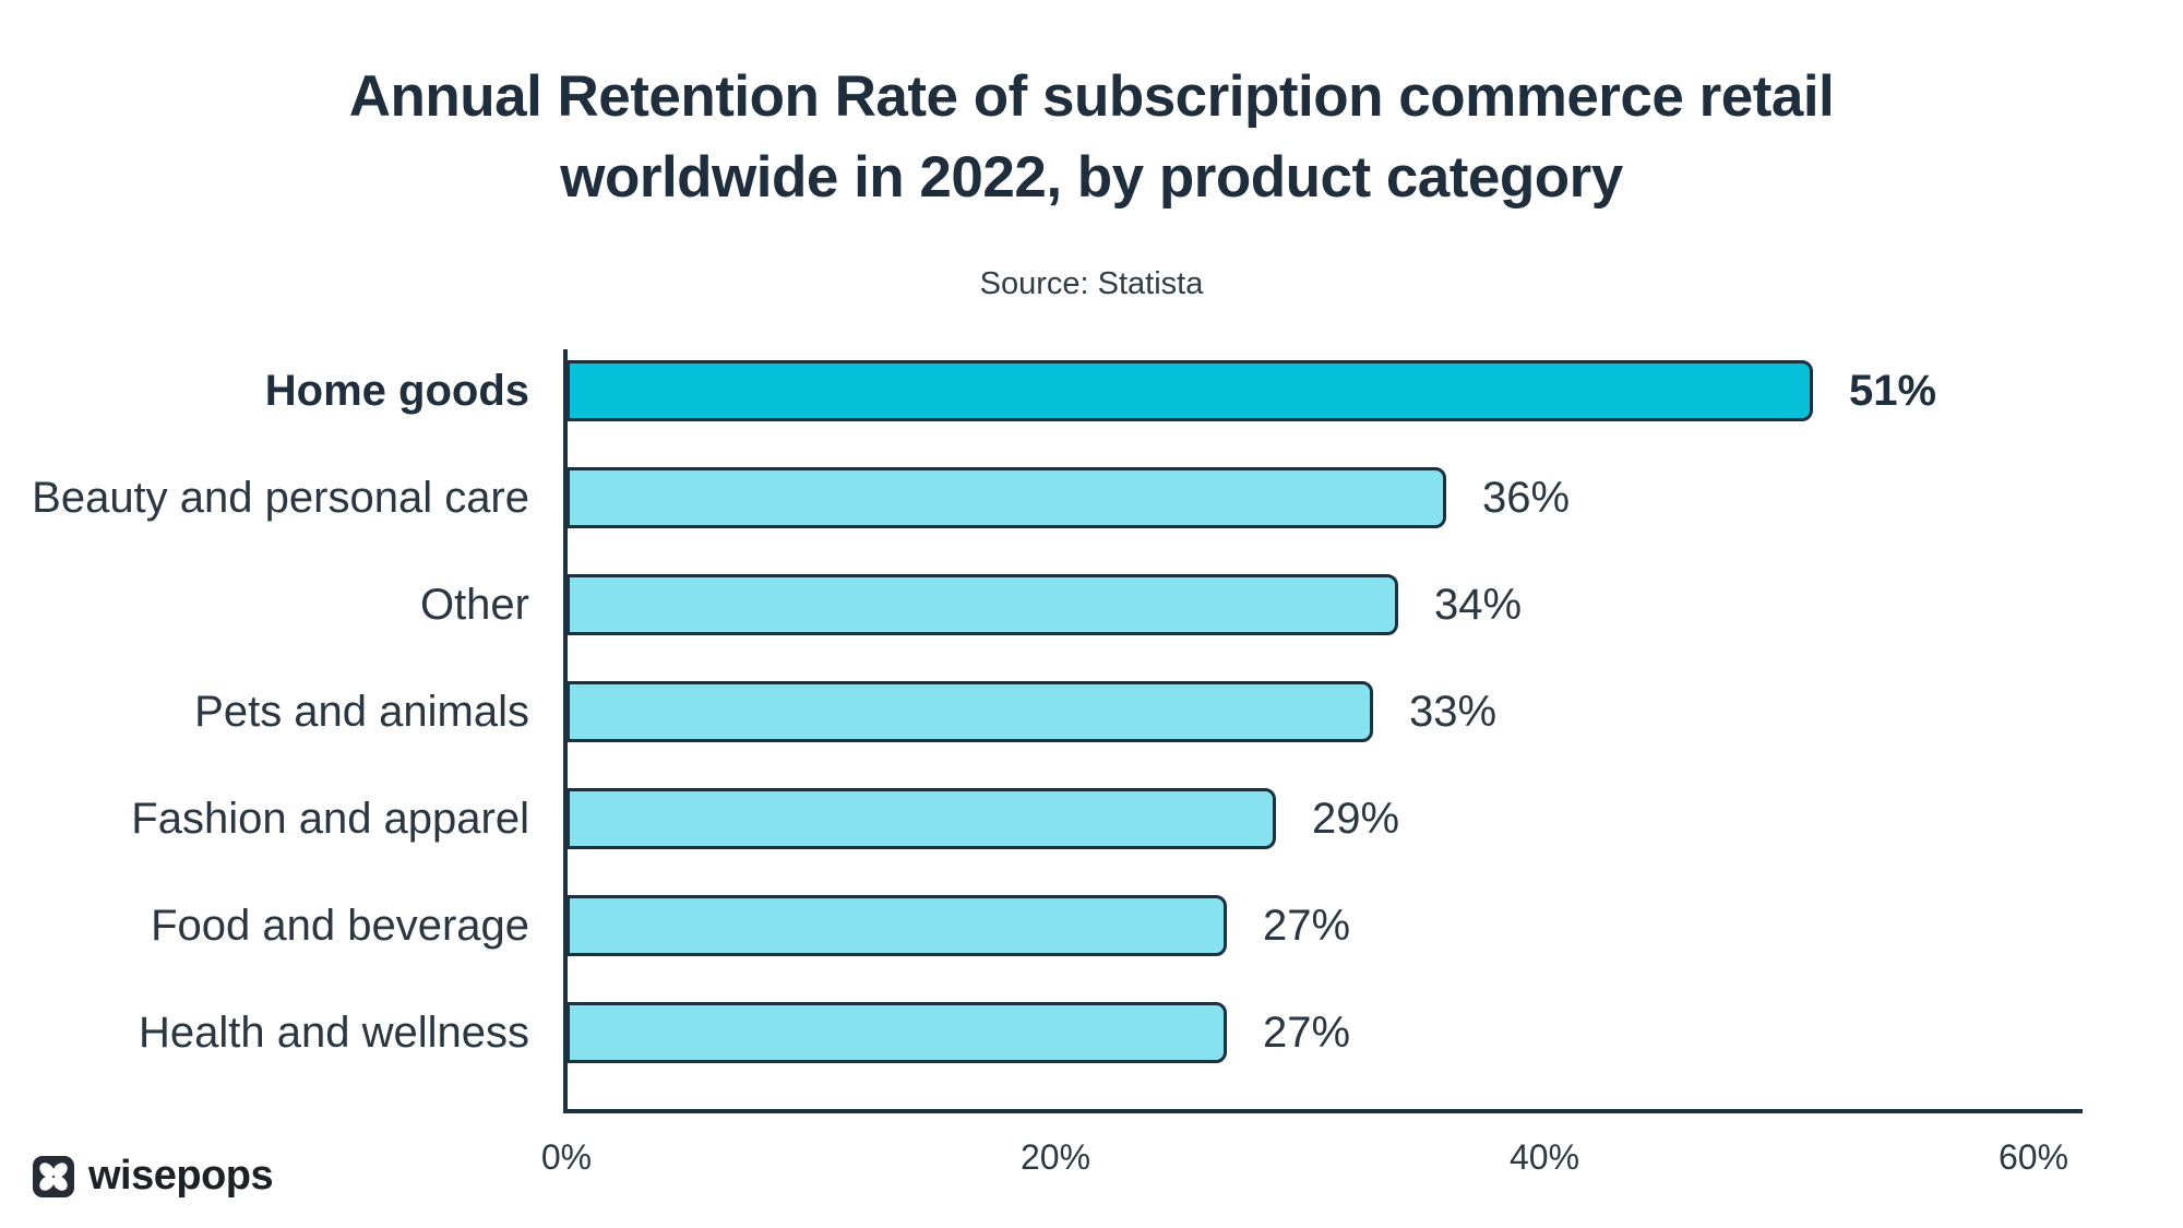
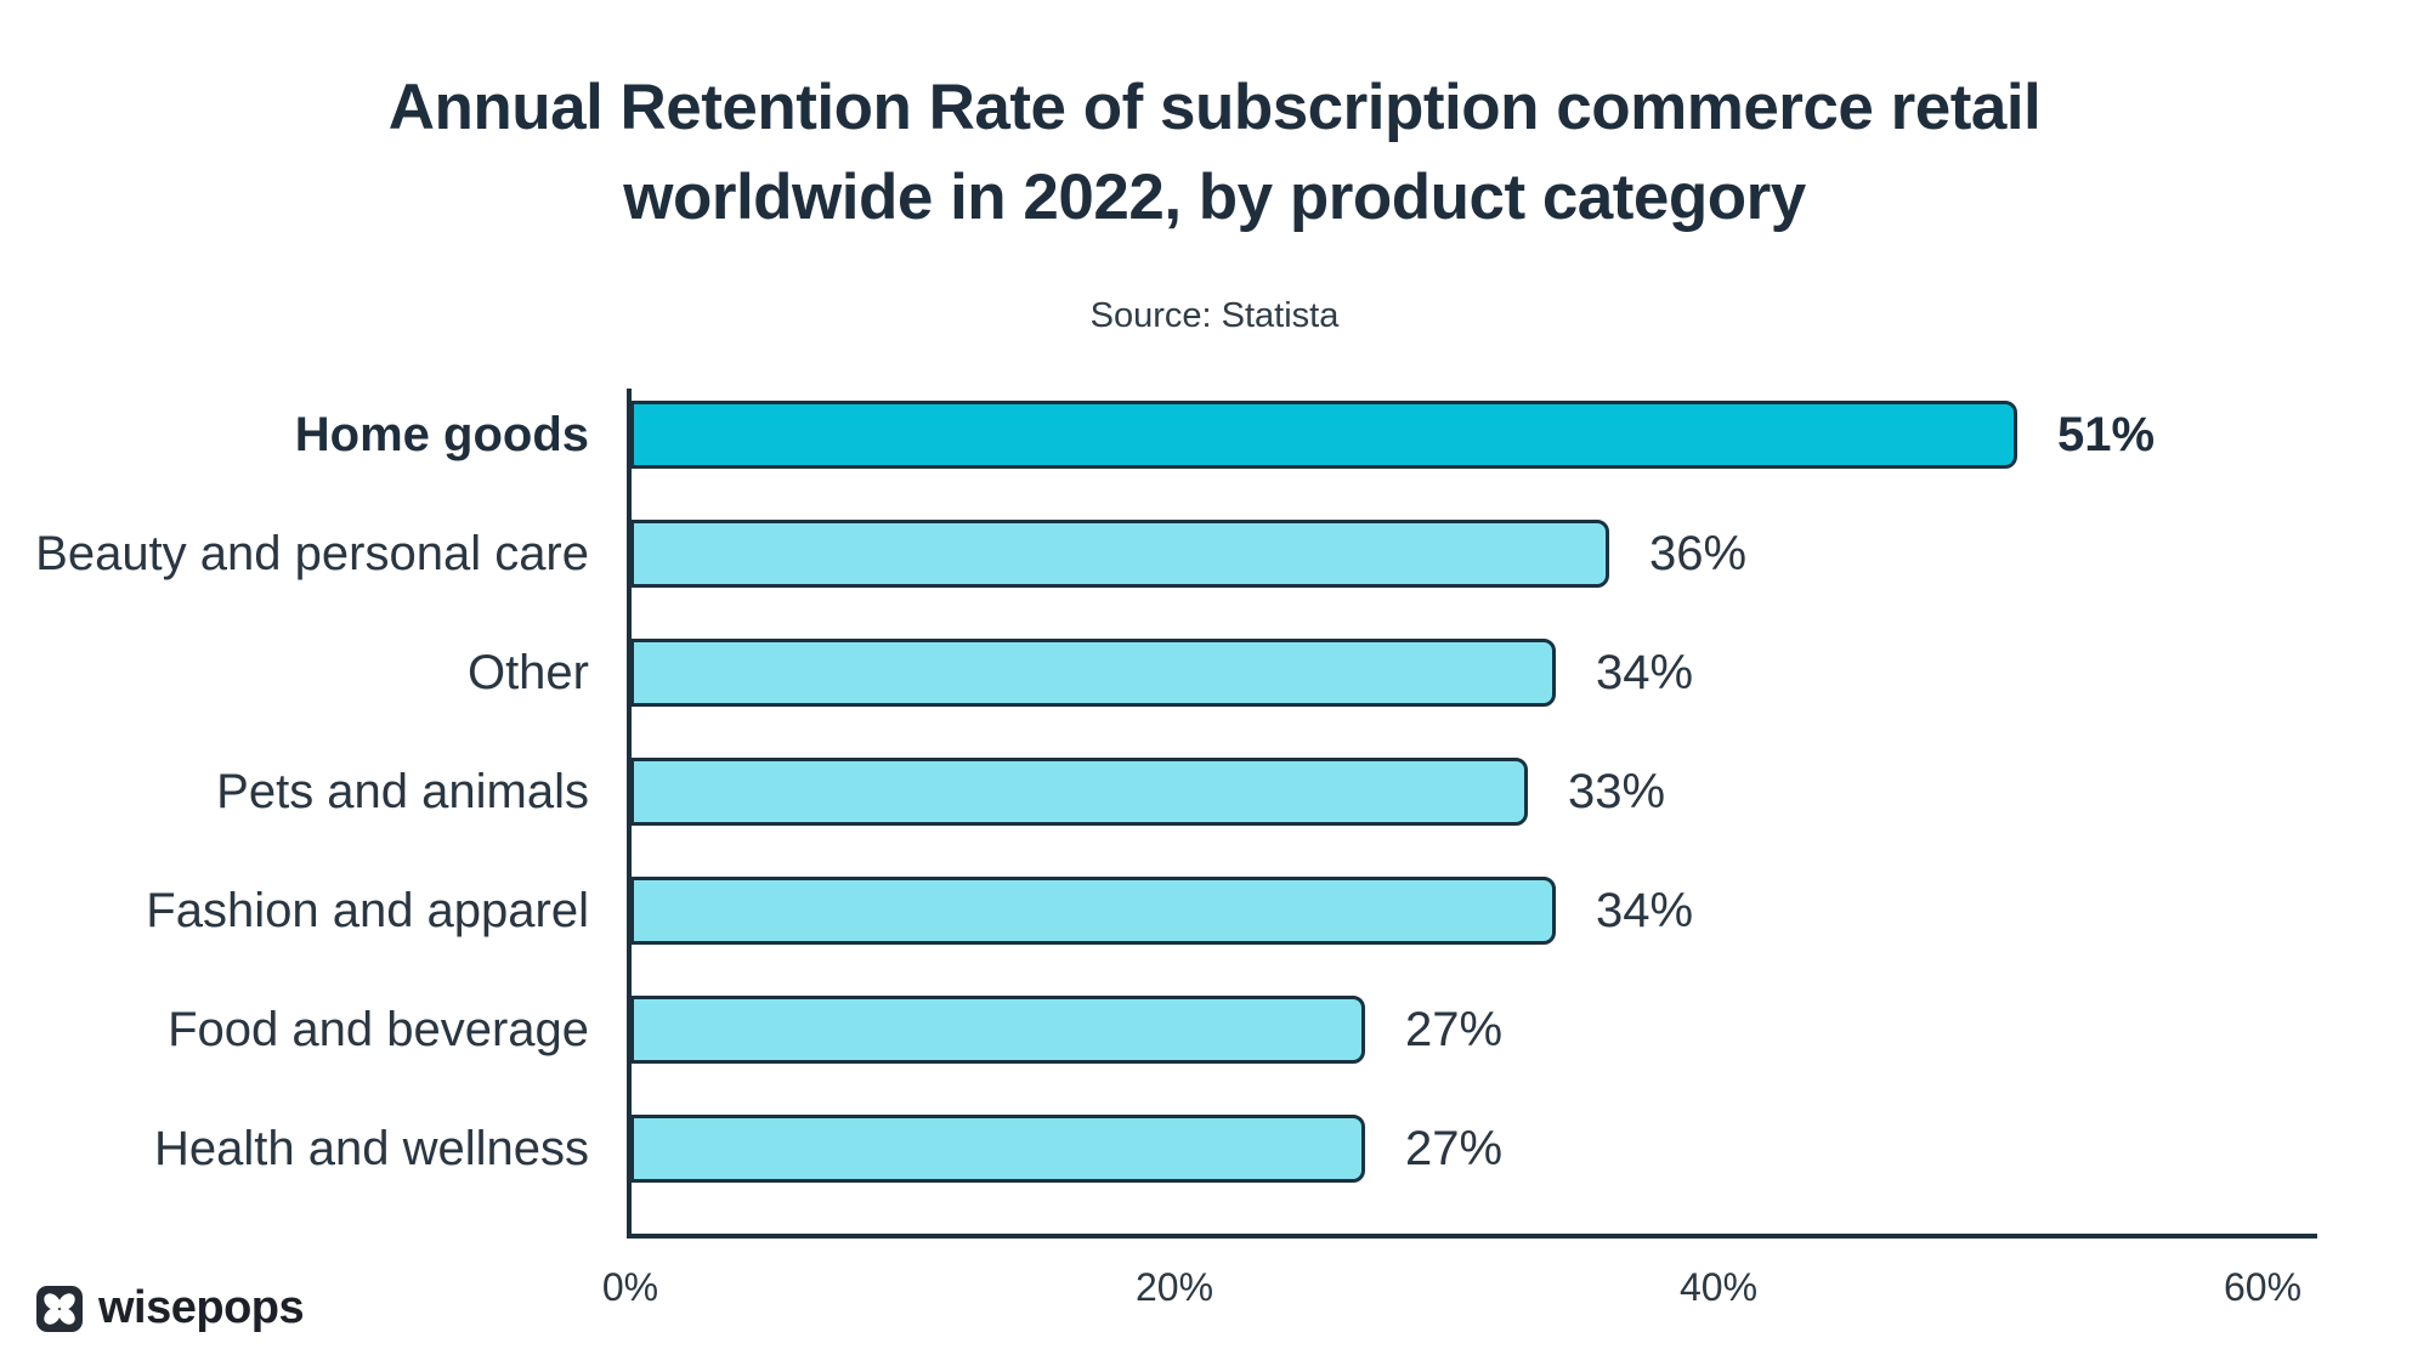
Fashion and apparel: 29% -> 34%
